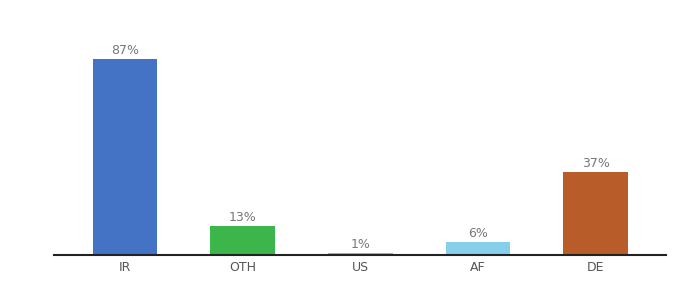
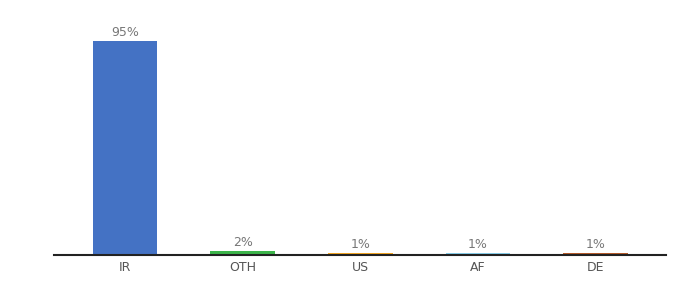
IR: 87% -> 95%
OTH: 13% -> 2%
AF: 6% -> 1%
DE: 37% -> 1%
